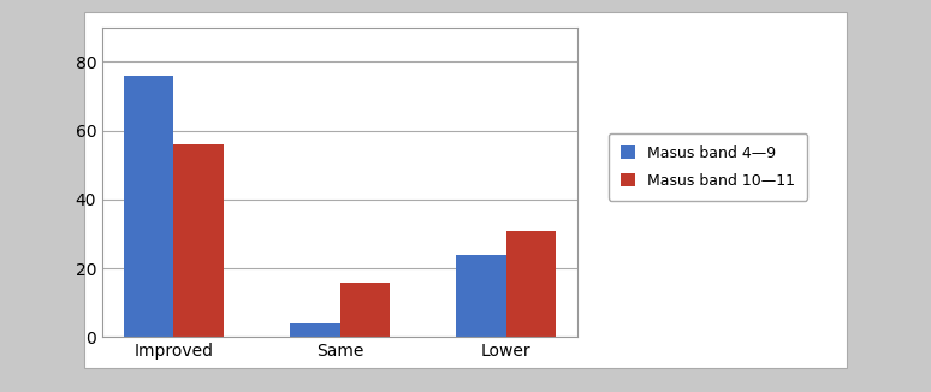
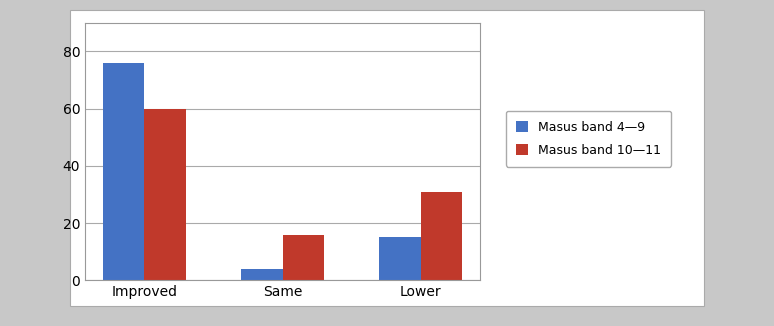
Masus band 10—11/Improved: 56 -> 60
Masus band 4—9/Lower: 24 -> 15
